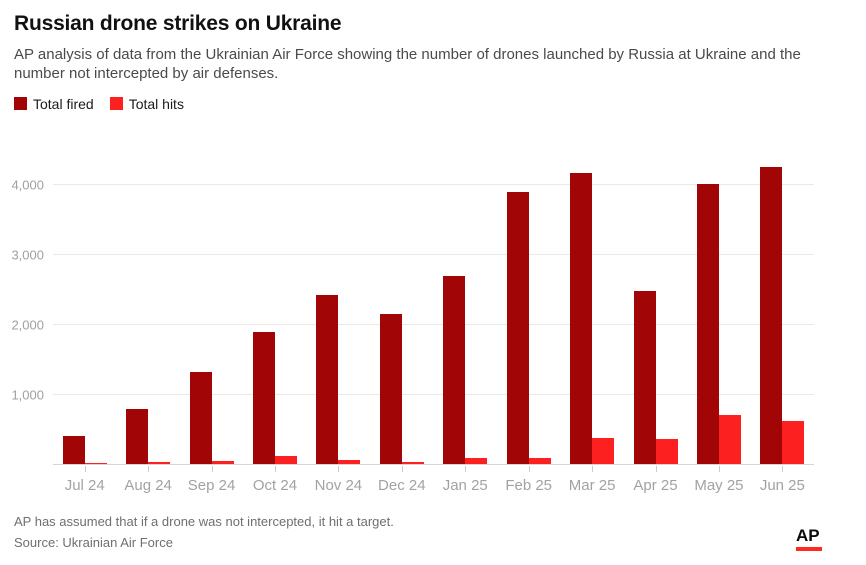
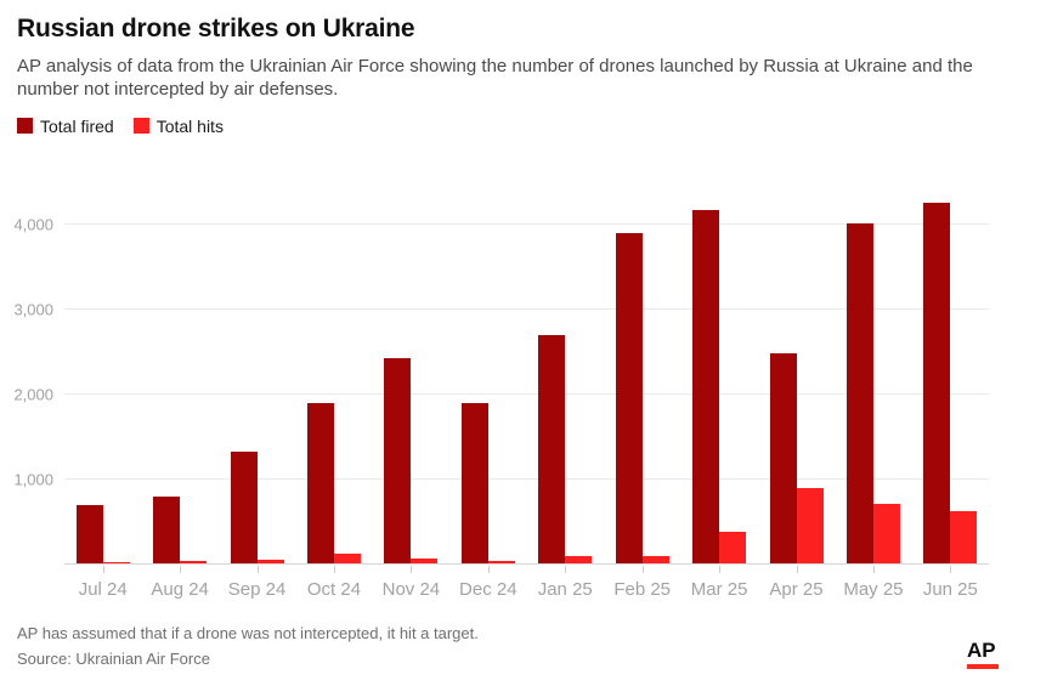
Total fired/Jul 24: 400 -> 700
Total fired/Dec 24: 2200 -> 1900
Total hits/Apr 25: 400 -> 900
